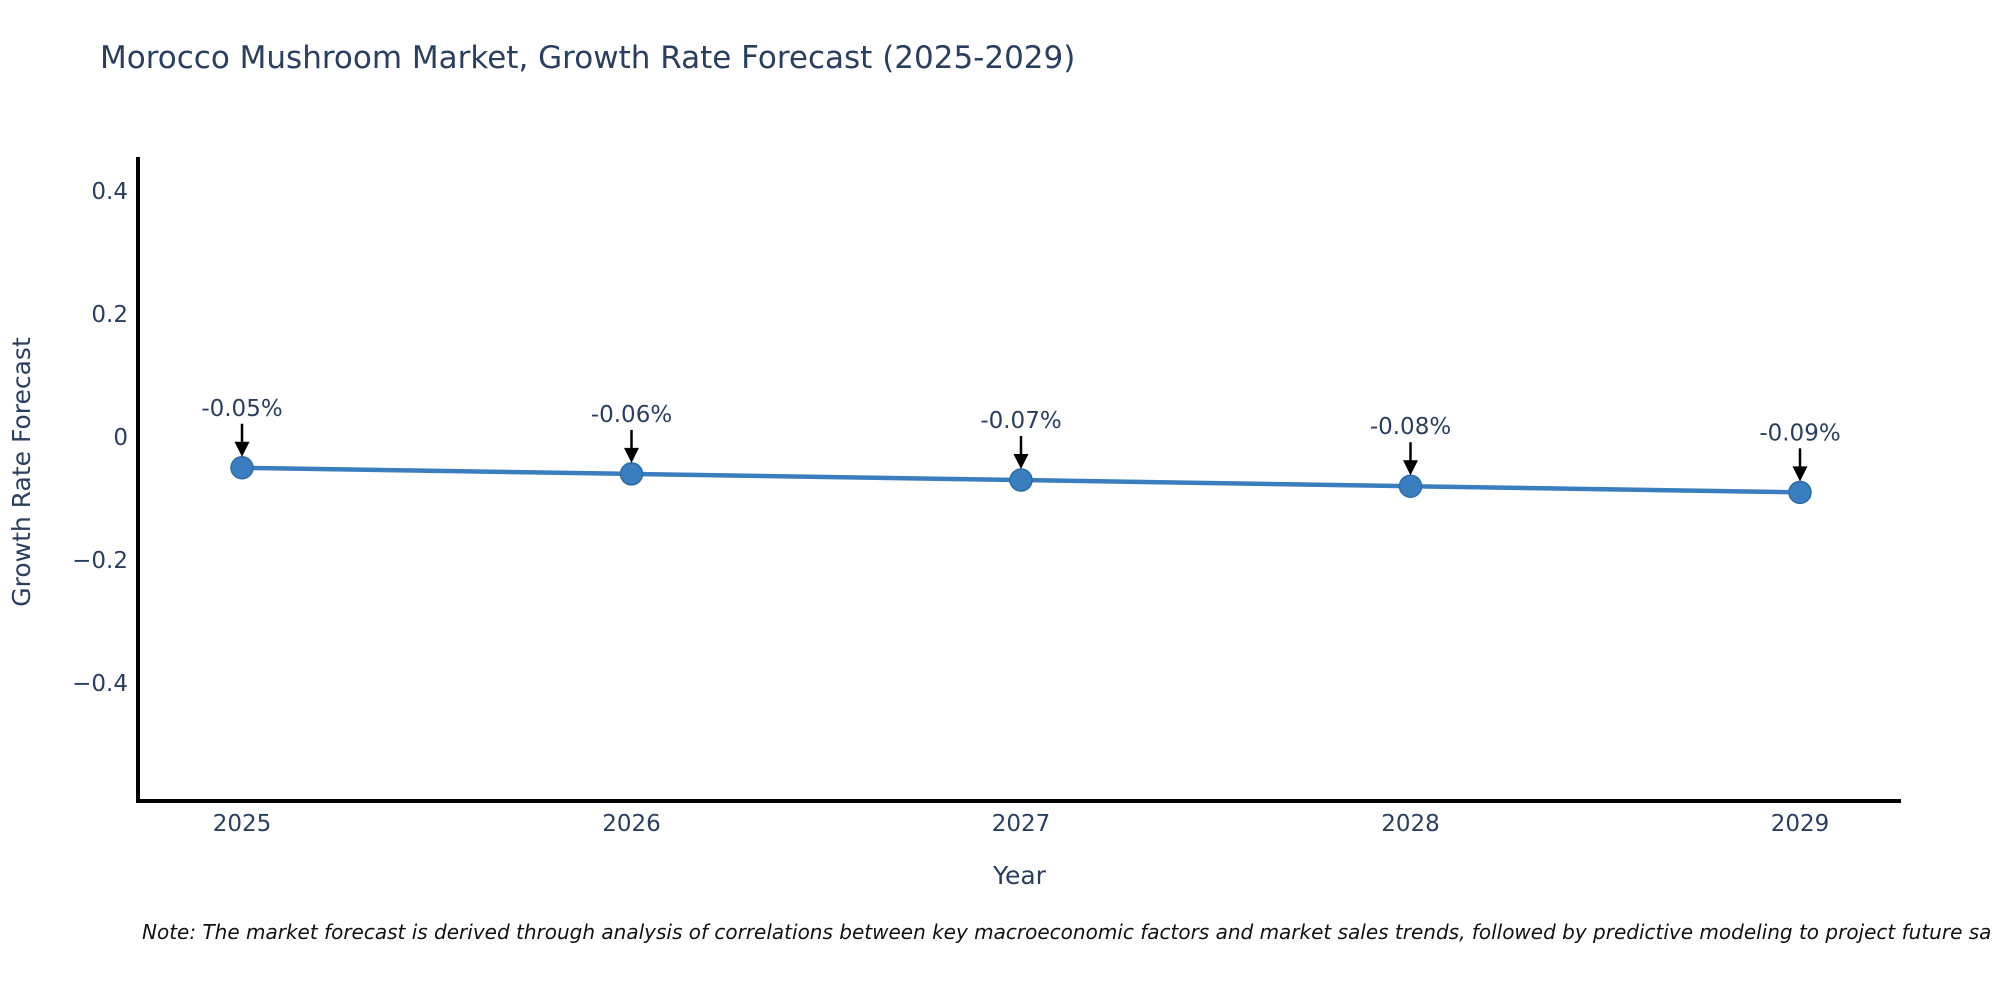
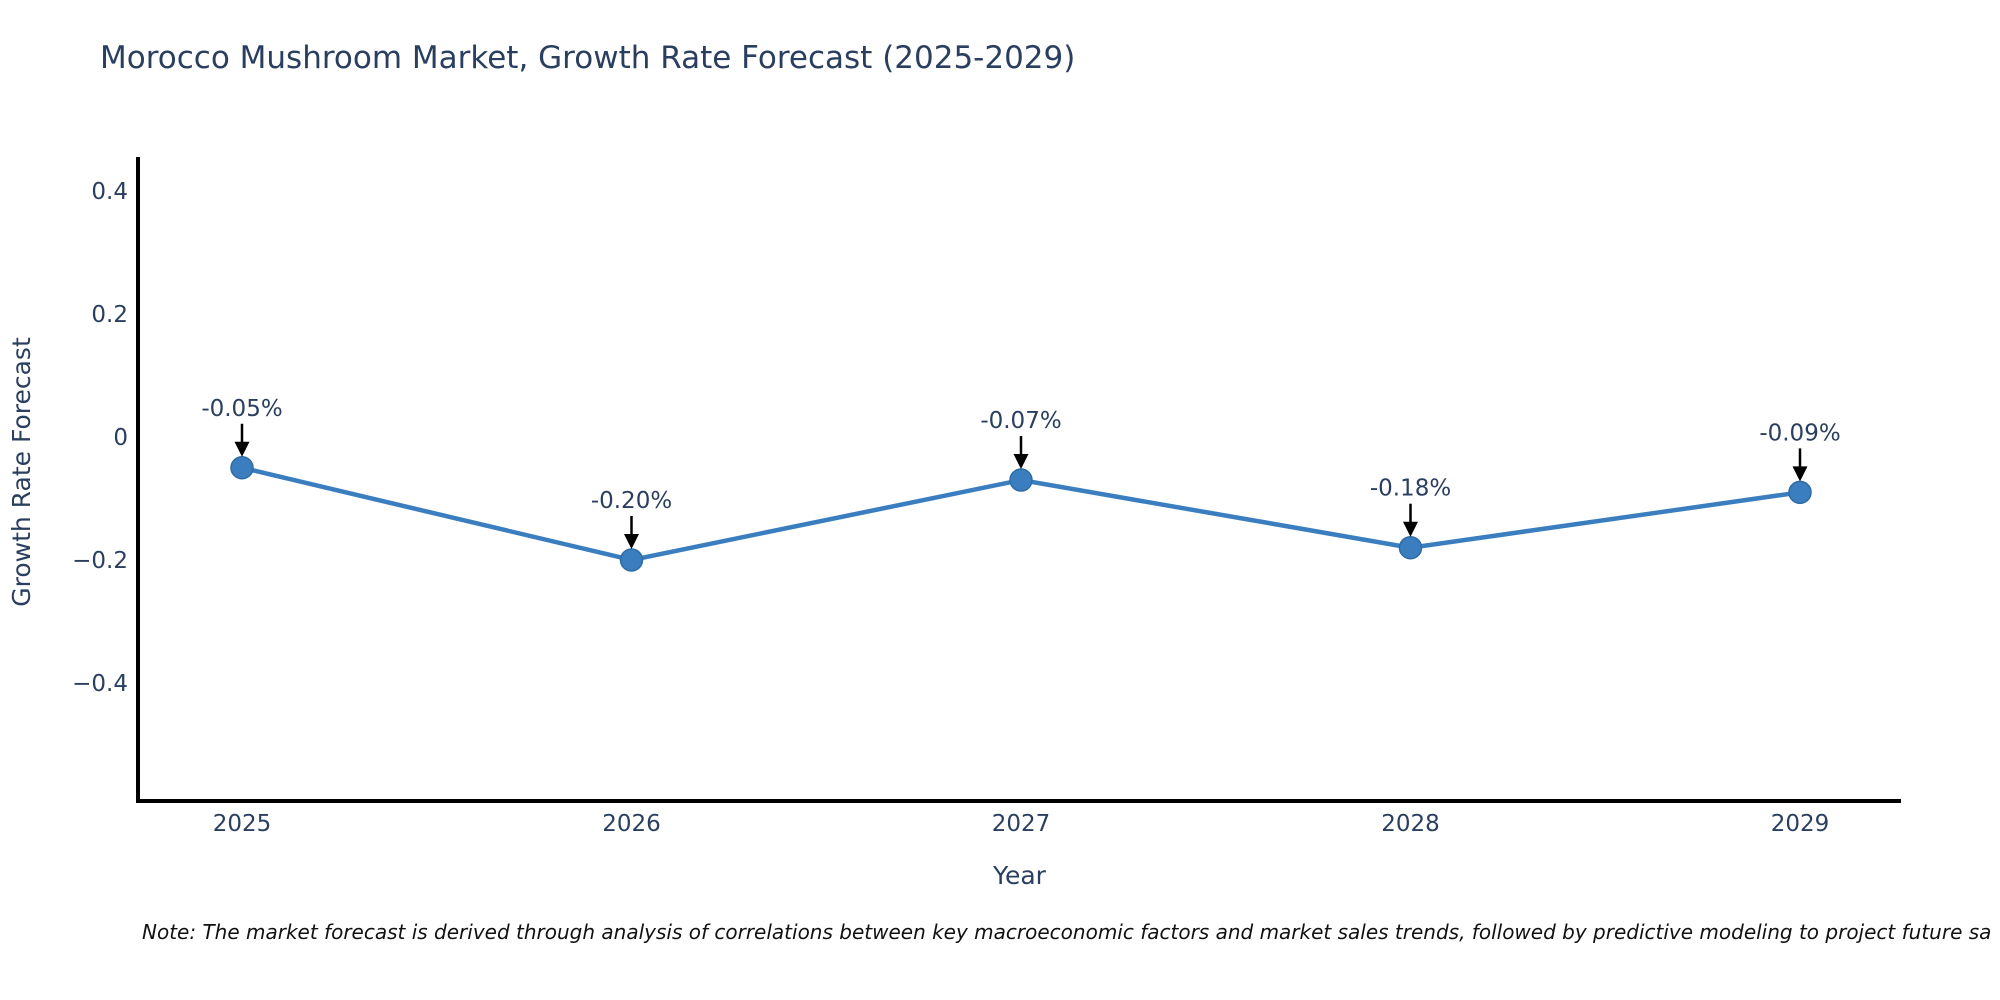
2026: -0.06% -> -0.20%
2028: -0.08% -> -0.18%
